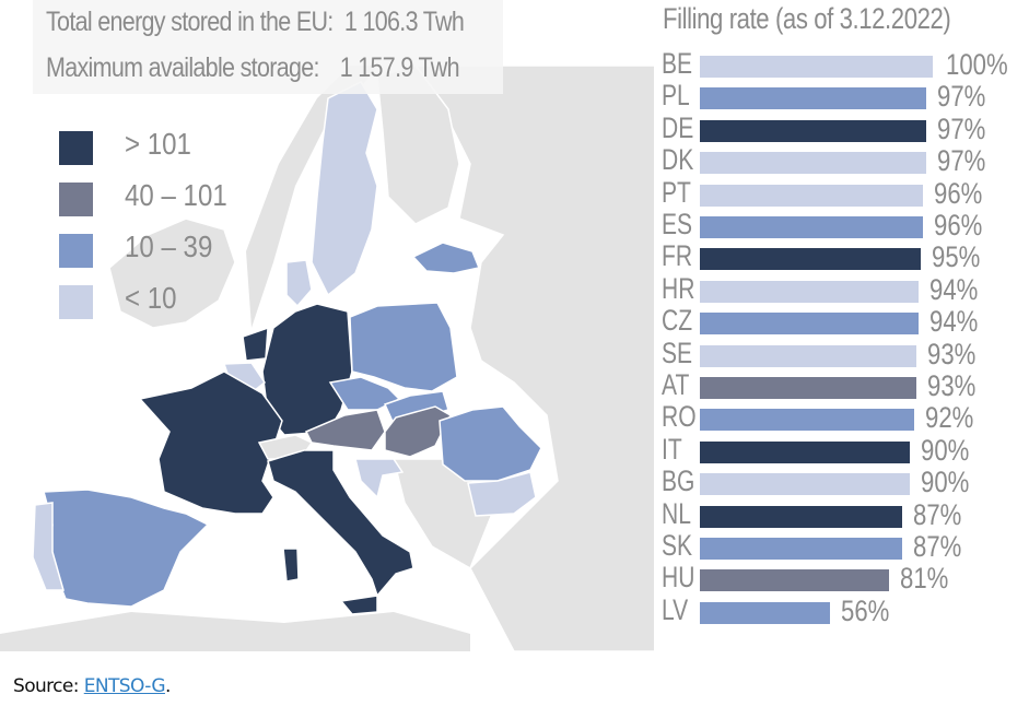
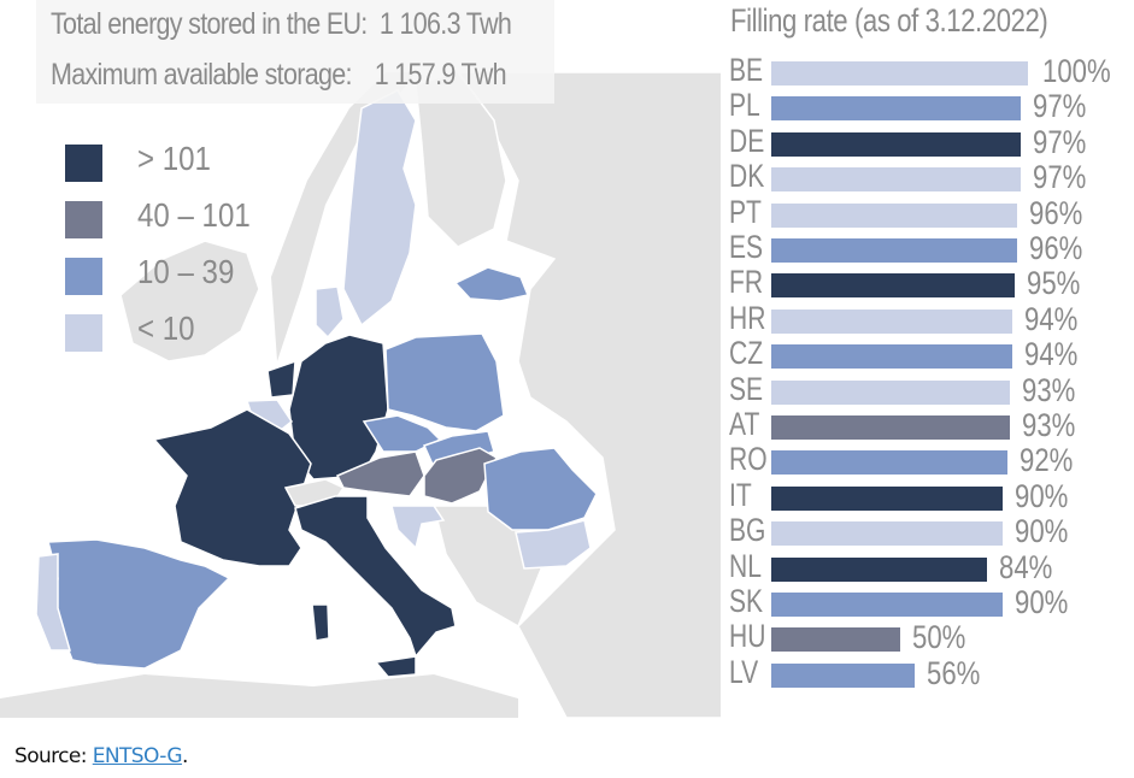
NL: 87% -> 84%
SK: 87% -> 90%
HU: 81% -> 50%
